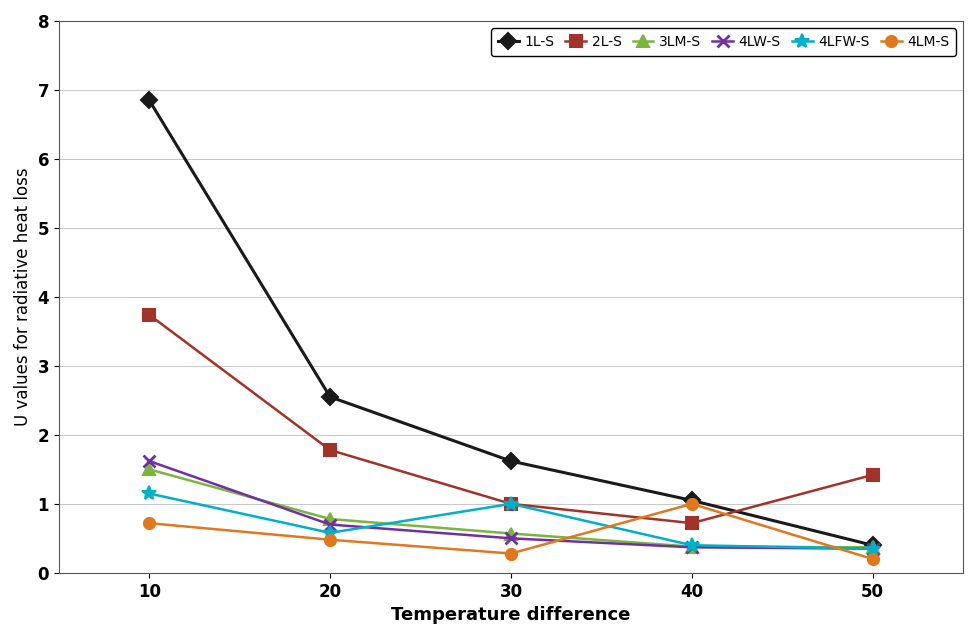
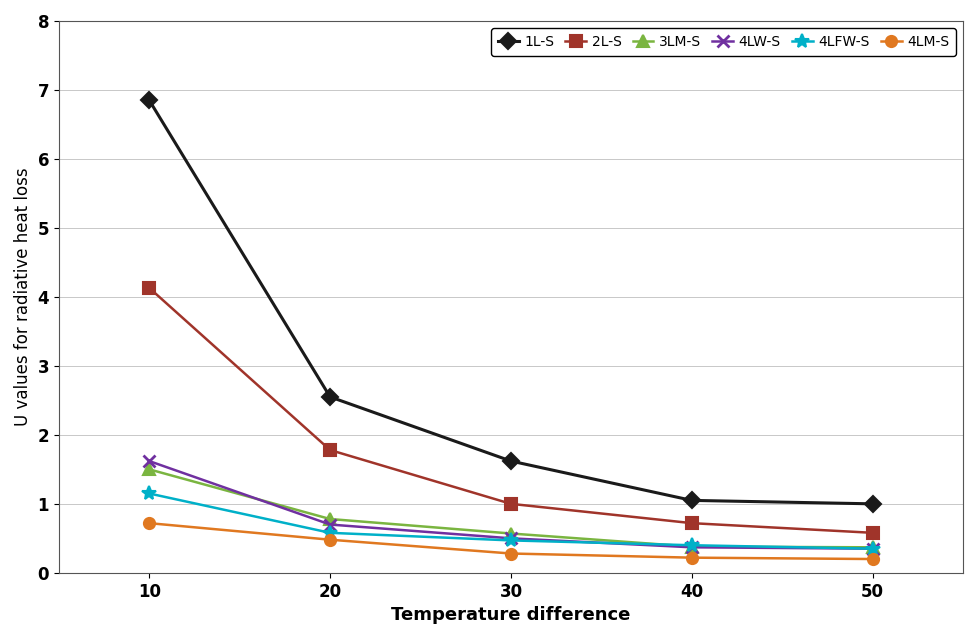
2L-S/10: 3.74 -> 4.13
4LFW-S/30: 1.00 -> 0.47
4LM-S/40: 1.00 -> 0.22
1L-S/50: 0.40 -> 1.00
2L-S/50: 1.42 -> 0.58
